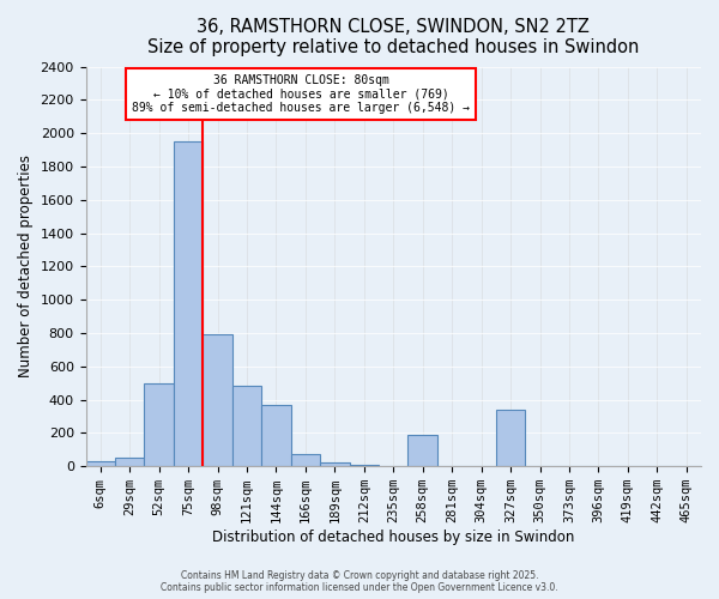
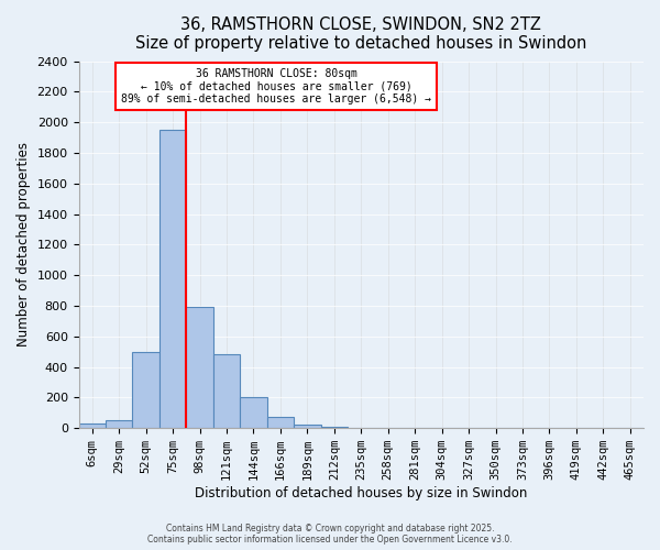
144sqm: 370 -> 200
258sqm: 190 -> 0
327sqm: 340 -> 0
